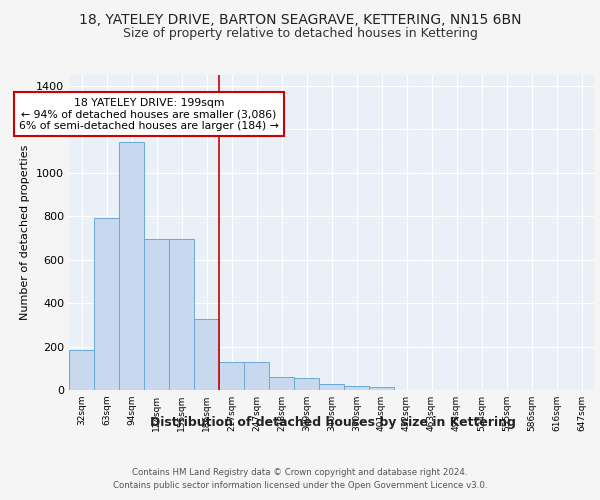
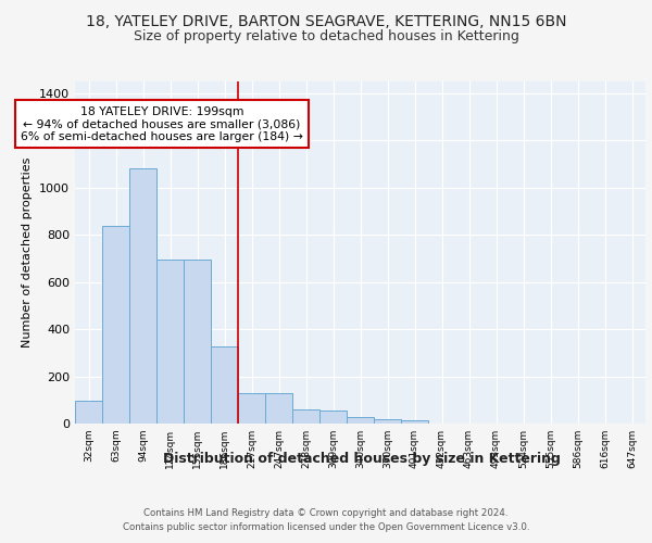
32sqm: 185 -> 95
63sqm: 790 -> 838
94sqm: 1140 -> 1080
